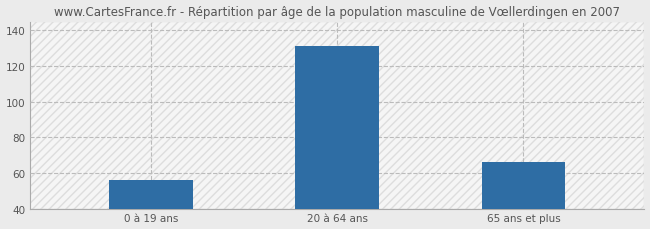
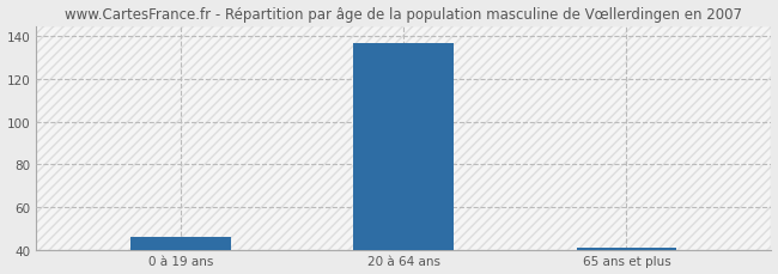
0 à 19 ans: 56 -> 46
20 à 64 ans: 131 -> 137
65 ans et plus: 66 -> 41
